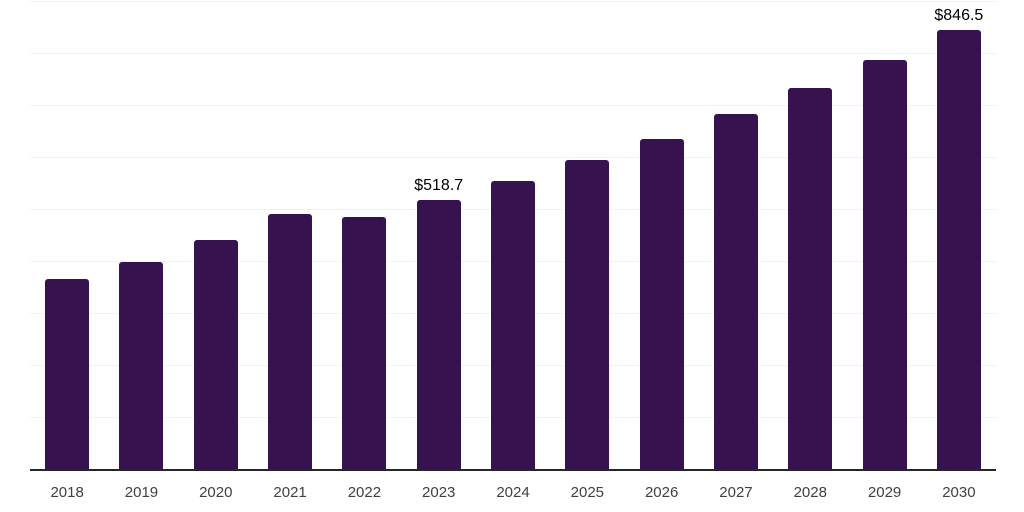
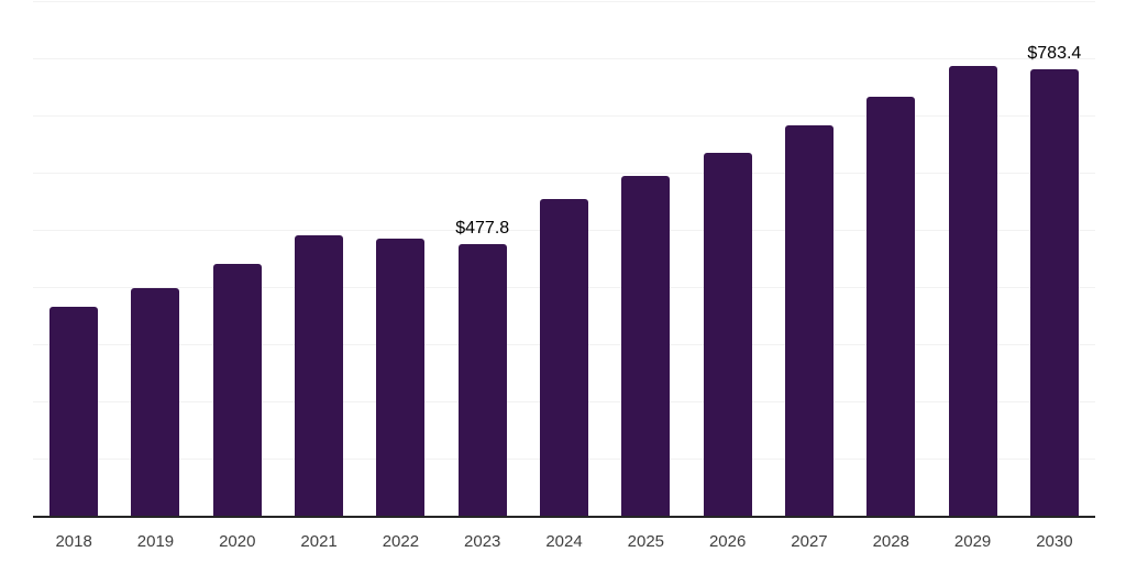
2023: $518.7 -> $477.8
2030: $846.5 -> $783.4
